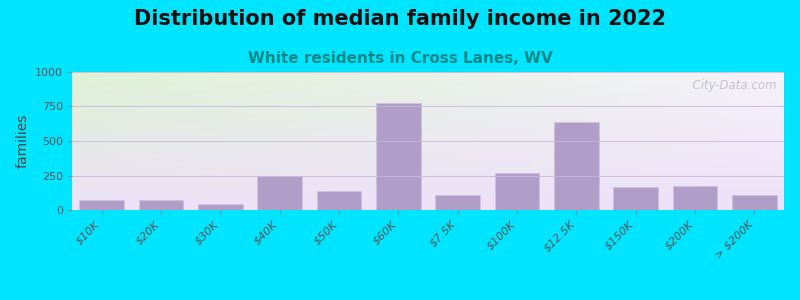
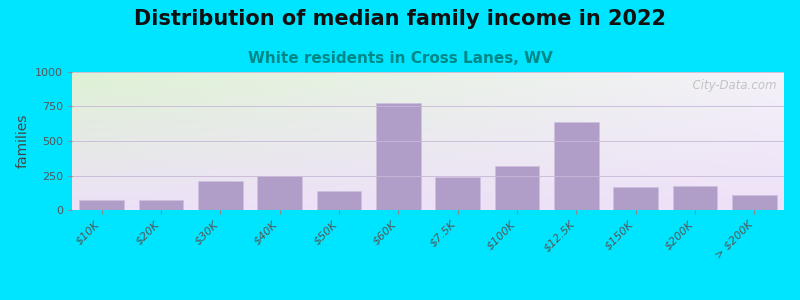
$30K: 40 -> 210
$7.5K: 110 -> 240
$100K: 260 -> 320
